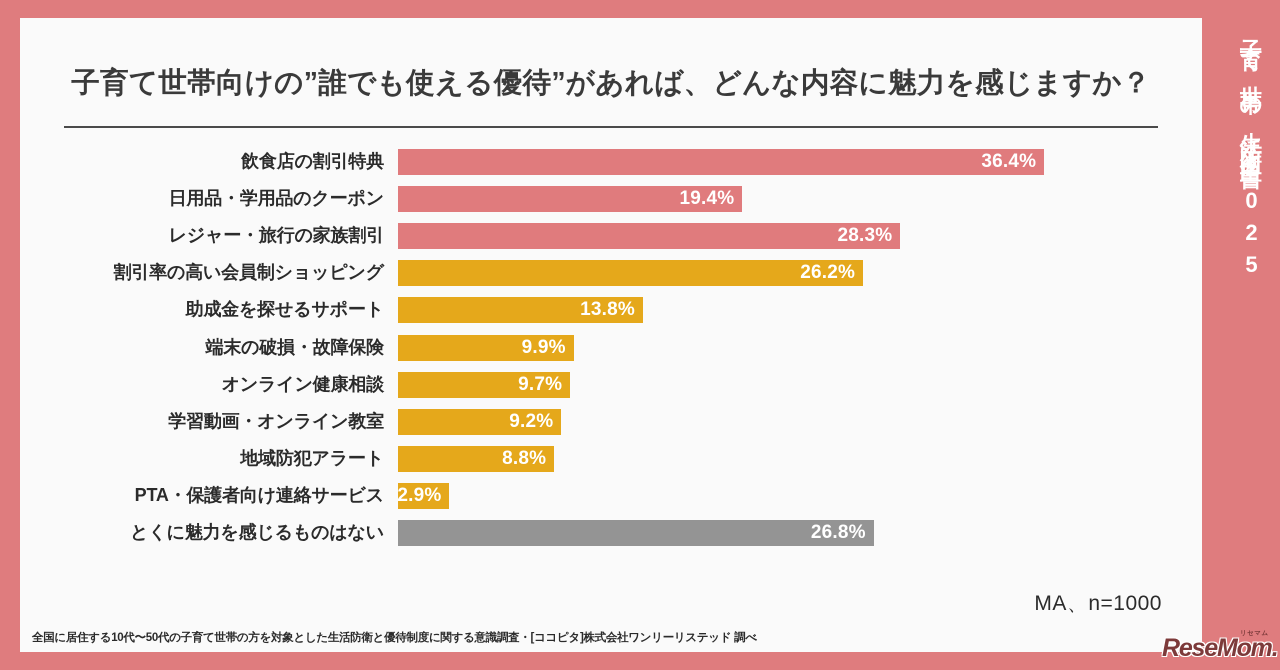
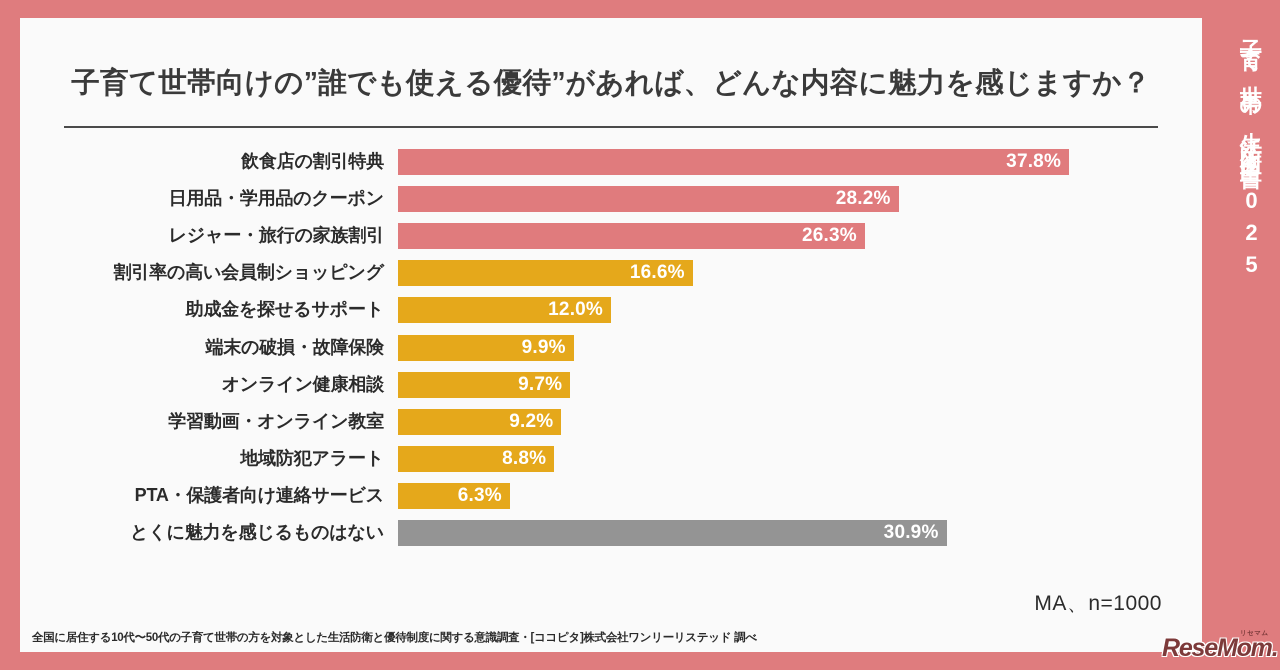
飲食店の割引特典: 36.4% -> 37.8%
日用品・学用品のクーポン: 19.4% -> 28.2%
レジャー・旅行の家族割引: 28.3% -> 26.3%
割引率の高い会員制ショッピング: 26.2% -> 16.6%
助成金を探せるサポート: 13.8% -> 12.0%
PTA・保護者向け連絡サービス: 2.9% -> 6.3%
とくに魅力を感じるものはない: 26.8% -> 30.9%
